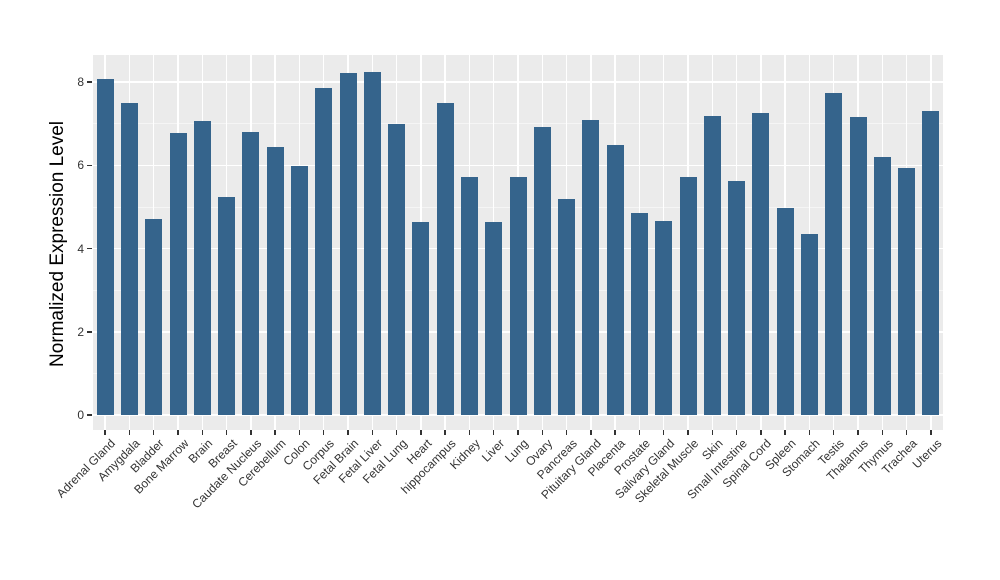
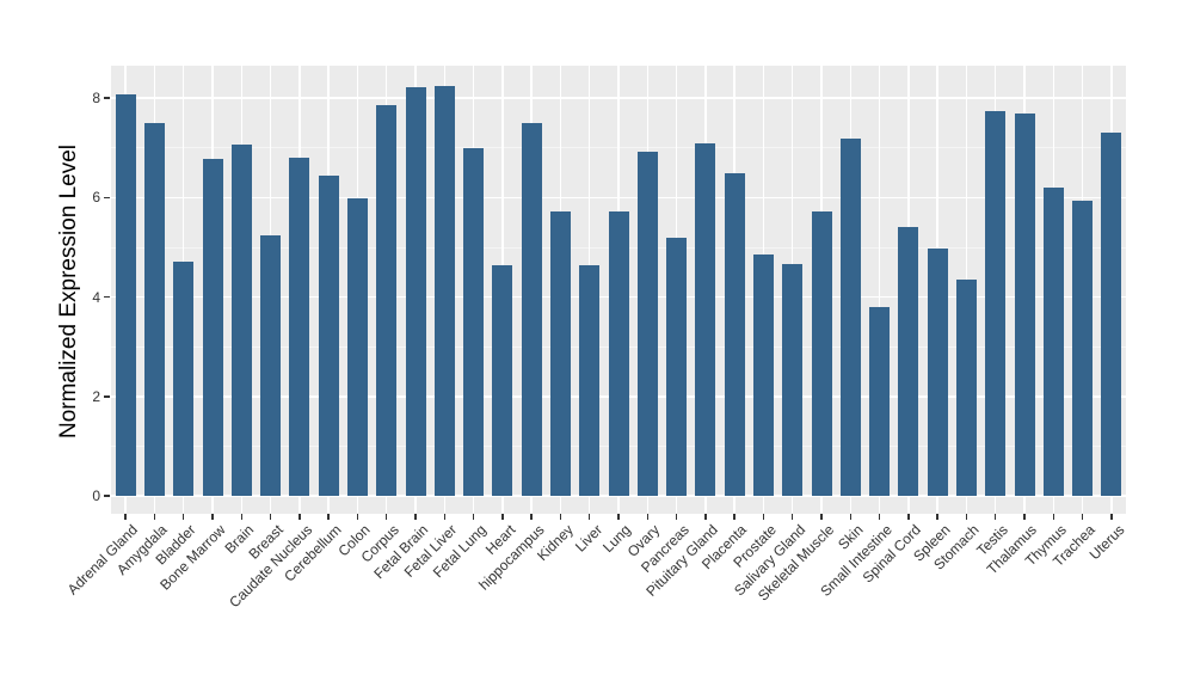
Small Intestine: 5.6 -> 3.8
Spinal Cord: 7.3 -> 5.4
Thalamus: 7.2 -> 7.7
